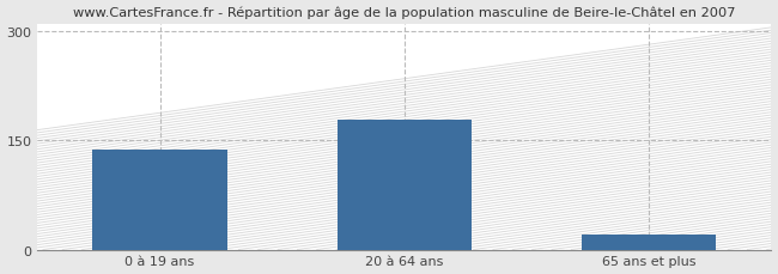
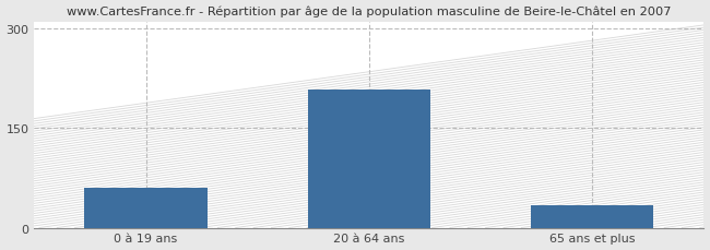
0 à 19 ans: 137 -> 60
20 à 64 ans: 178 -> 208
65 ans et plus: 20 -> 34
